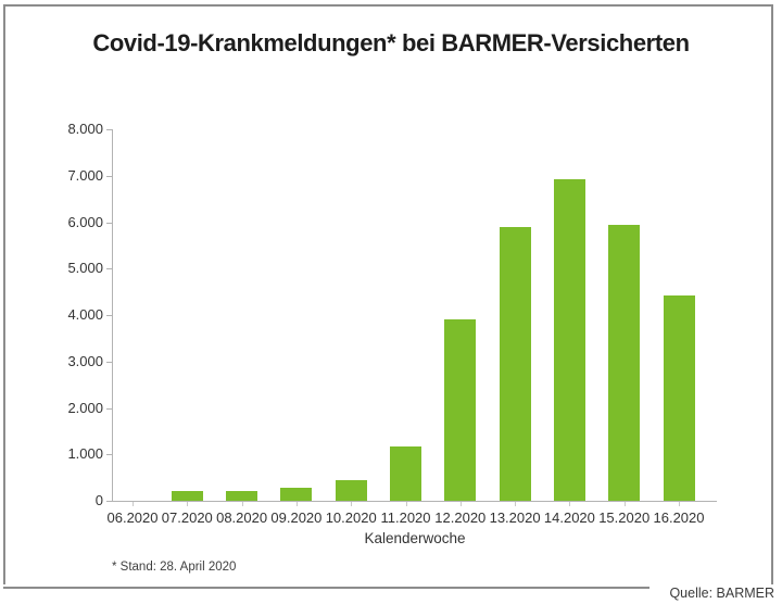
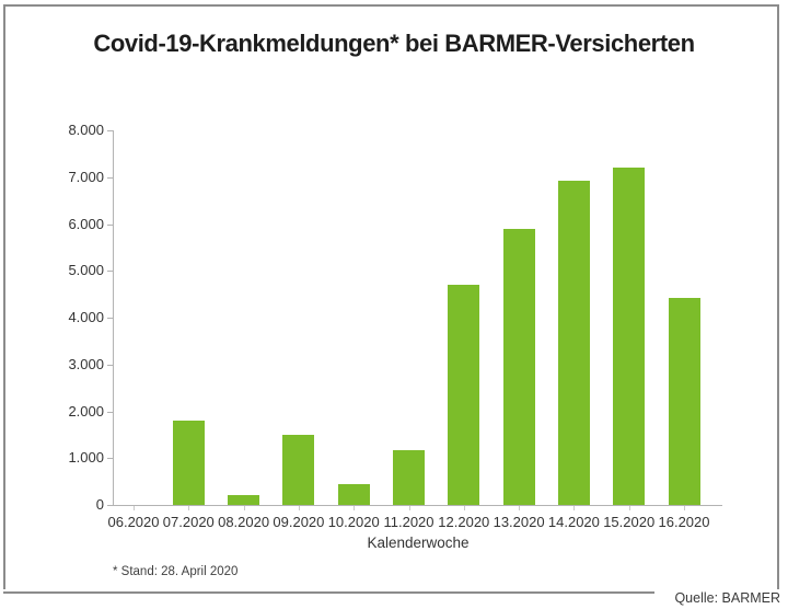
07.2020: 200 -> 1800
09.2020: 300 -> 1500
12.2020: 3900 -> 4700
15.2020: 6000 -> 7200
